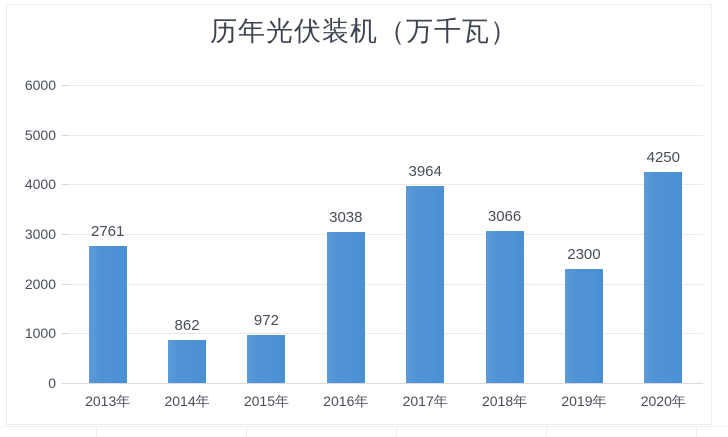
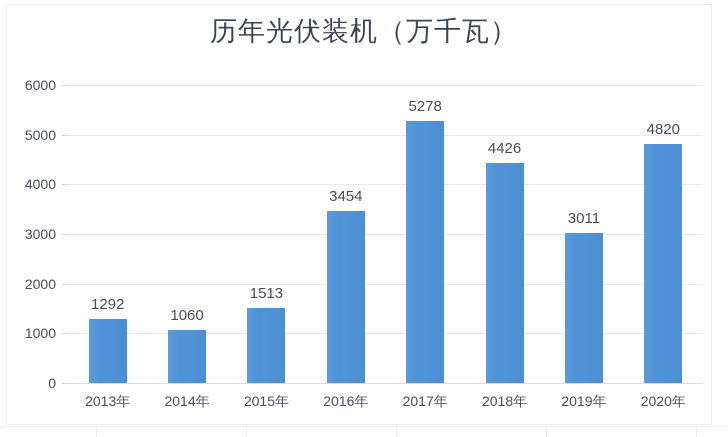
2013年: 2761 -> 1292
2014年: 862 -> 1060
2015年: 972 -> 1513
2016年: 3038 -> 3454
2017年: 3964 -> 5278
2018年: 3066 -> 4426
2019年: 2300 -> 3011
2020年: 4250 -> 4820
